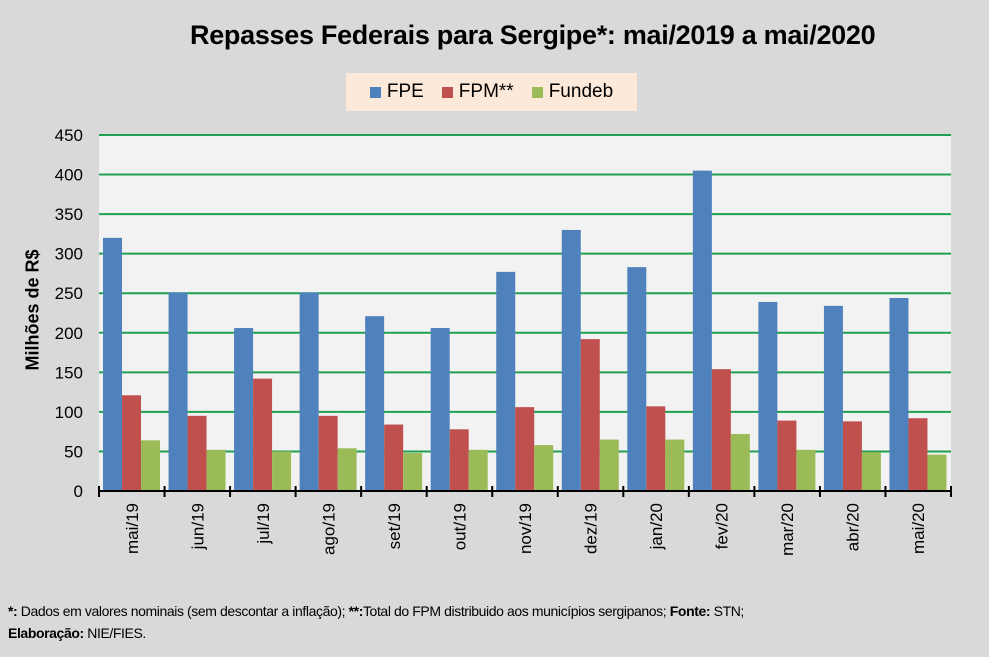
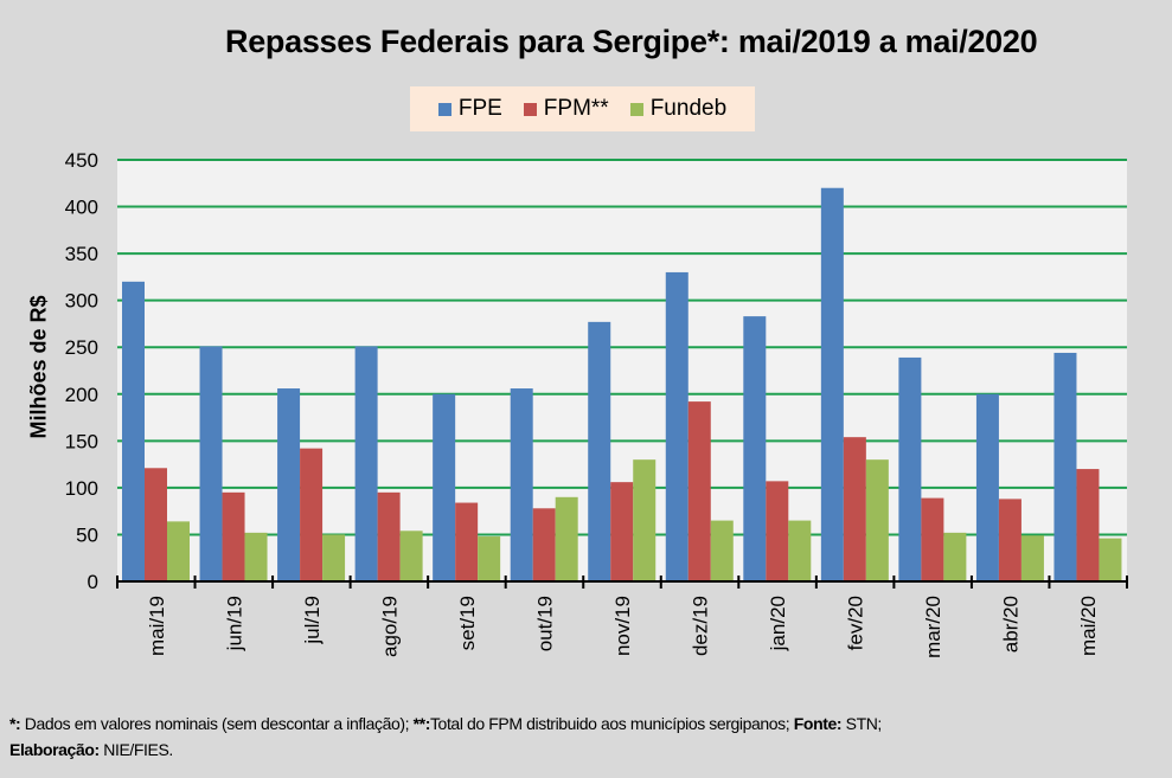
FPE/set/19: 220 -> 200
Fundeb/out/19: 50 -> 90
Fundeb/nov/19: 60 -> 130
FPE/fev/20: 400 -> 420
Fundeb/fev/20: 70 -> 130
FPE/abr/20: 230 -> 200
FPM**/mai/20: 90 -> 120
